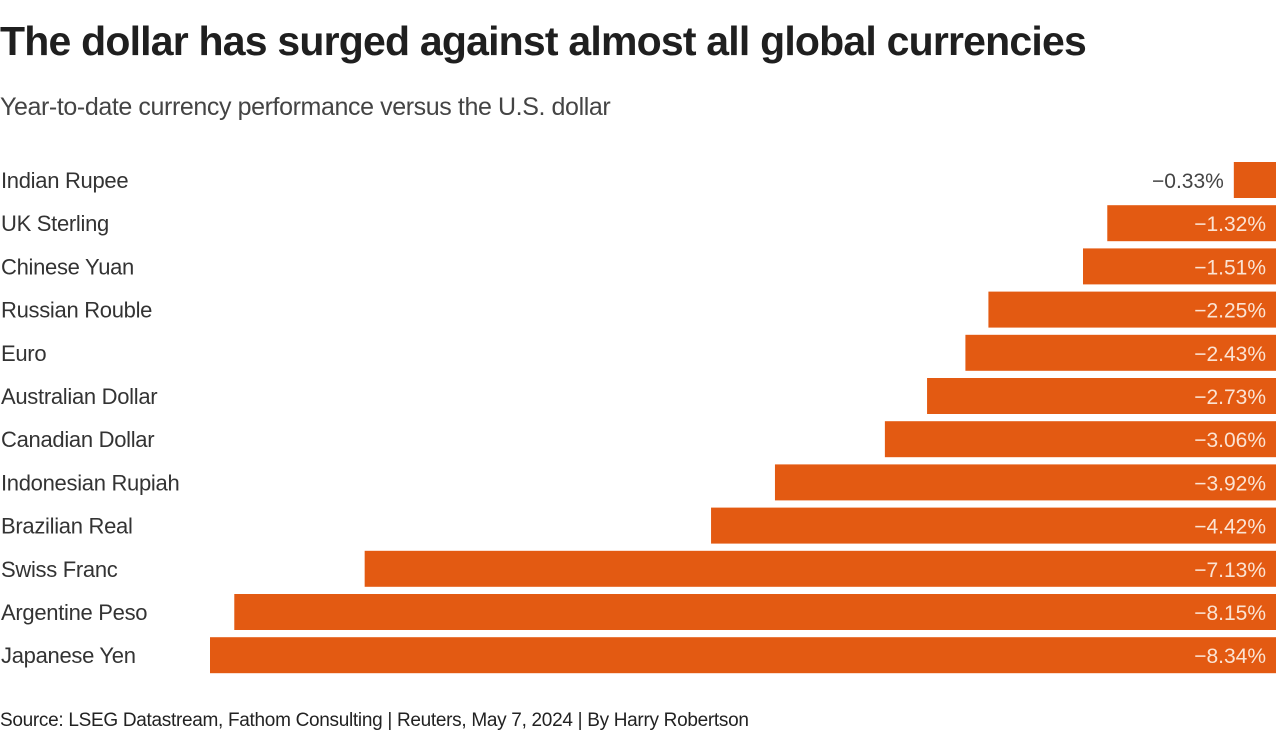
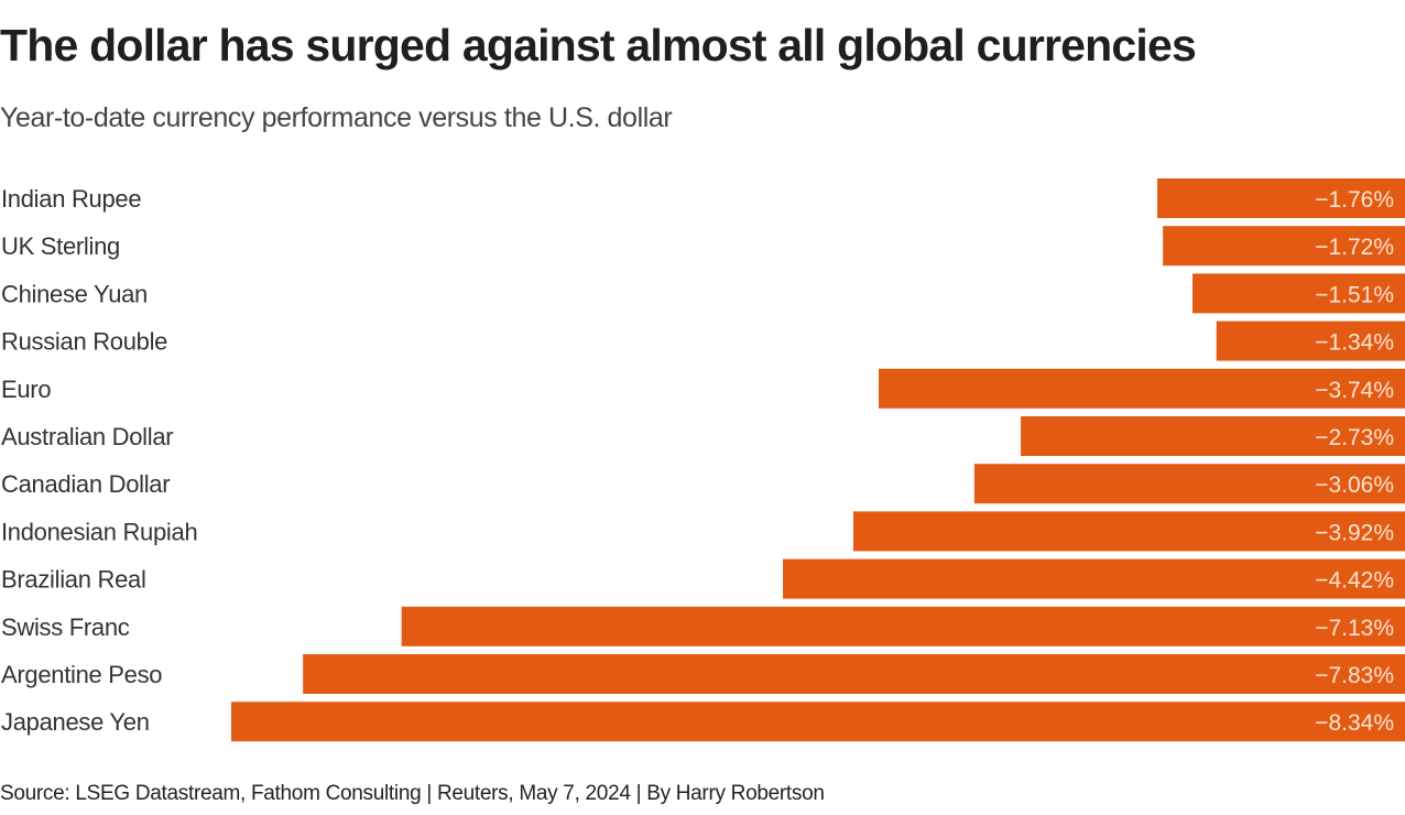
Indian Rupee: −0.33% -> −1.76%
UK Sterling: −1.32% -> −1.72%
Russian Rouble: −2.25% -> −1.34%
Euro: −2.43% -> −3.74%
Argentine Peso: −8.15% -> −7.83%
